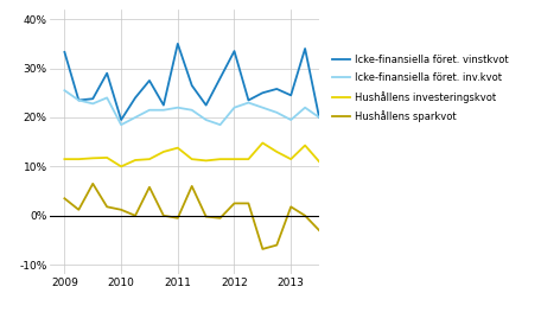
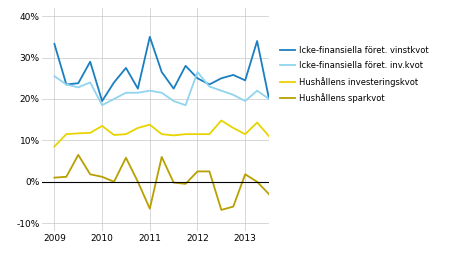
Hushållens investeringskvot/2009: 11.5% -> 8.5%
Hushållens sparkvot/2009: 3.5% -> 1.0%
Hushållens investeringskvot/2010: 10.0% -> 13.5%
Hushållens sparkvot/2011: -0.5% -> -6.5%
Icke-finansiella föret. vinstkvot/2012: 33.5% -> 25.0%
Icke-finansiella föret. inv.kvot/2012: 22.0% -> 26.5%
